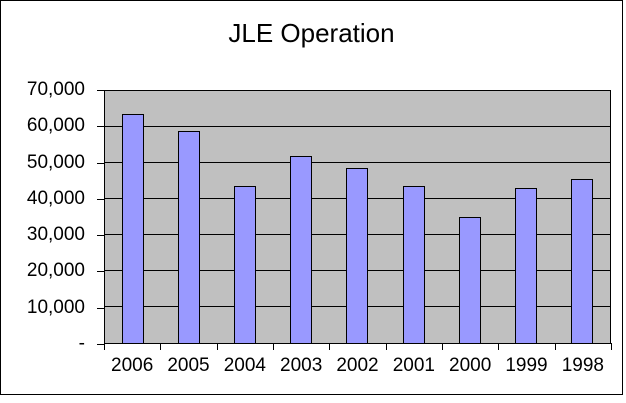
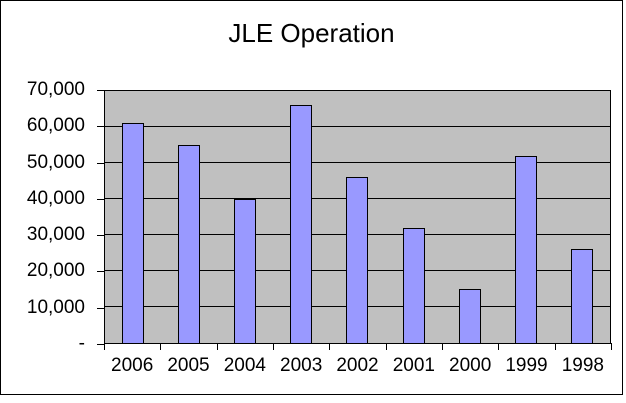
2006: 64000 -> 61000
2005: 59000 -> 55000
2004: 44000 -> 40000
2003: 52000 -> 66000
2002: 48000 -> 46000
2001: 44000 -> 32000
2000: 35000 -> 15000
1999: 43000 -> 52000
1998: 46000 -> 26000
